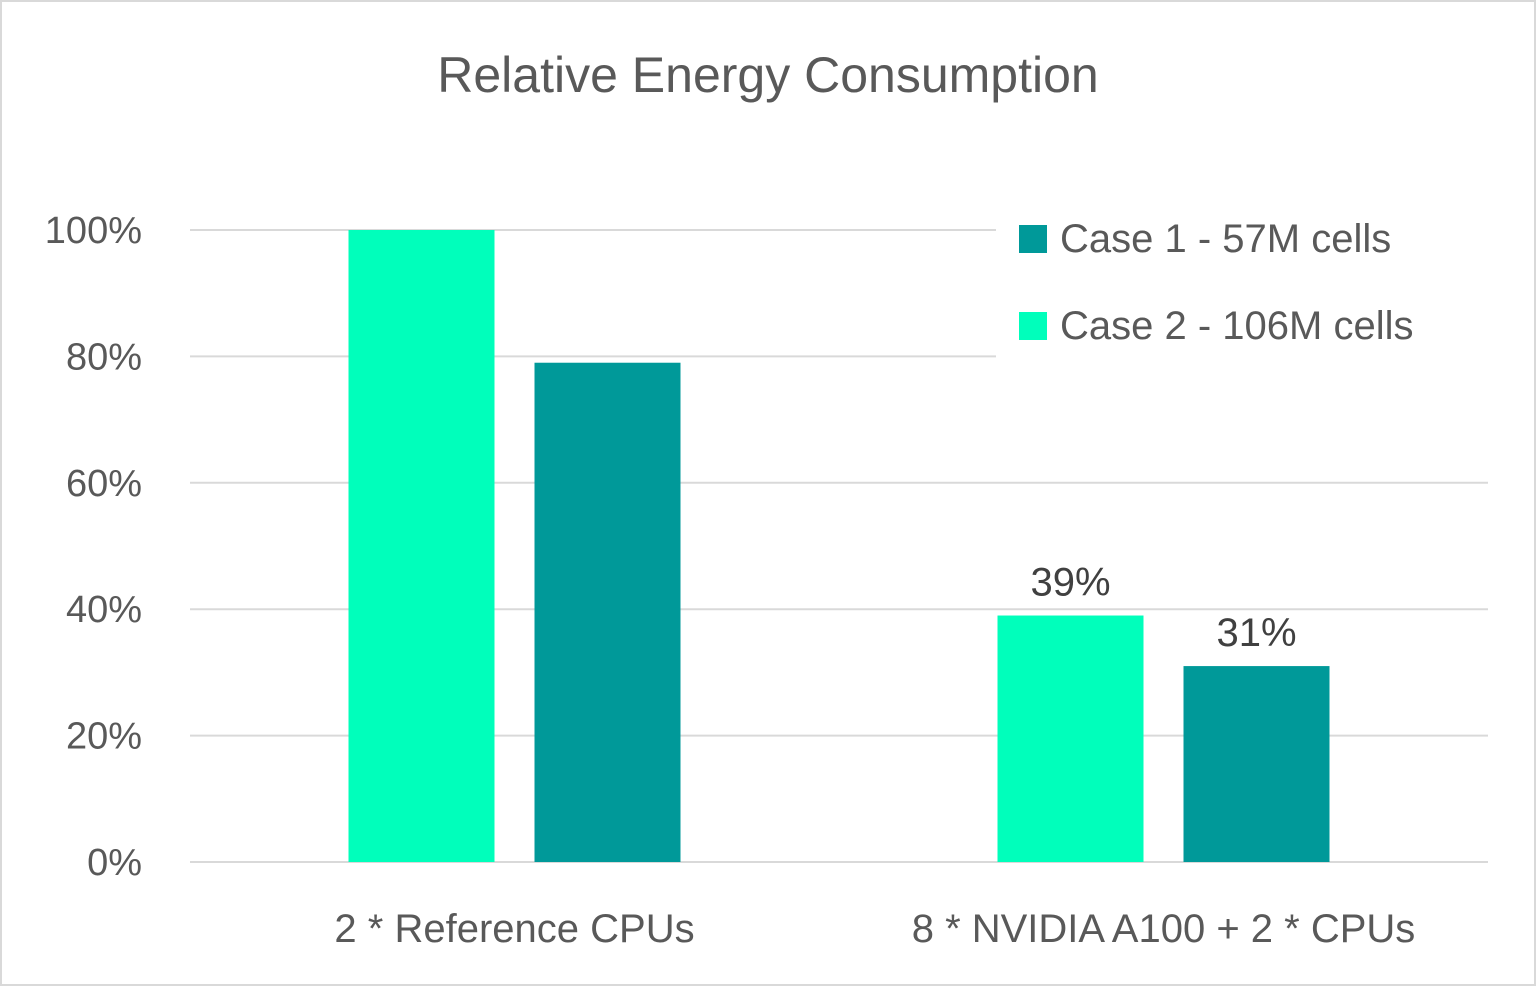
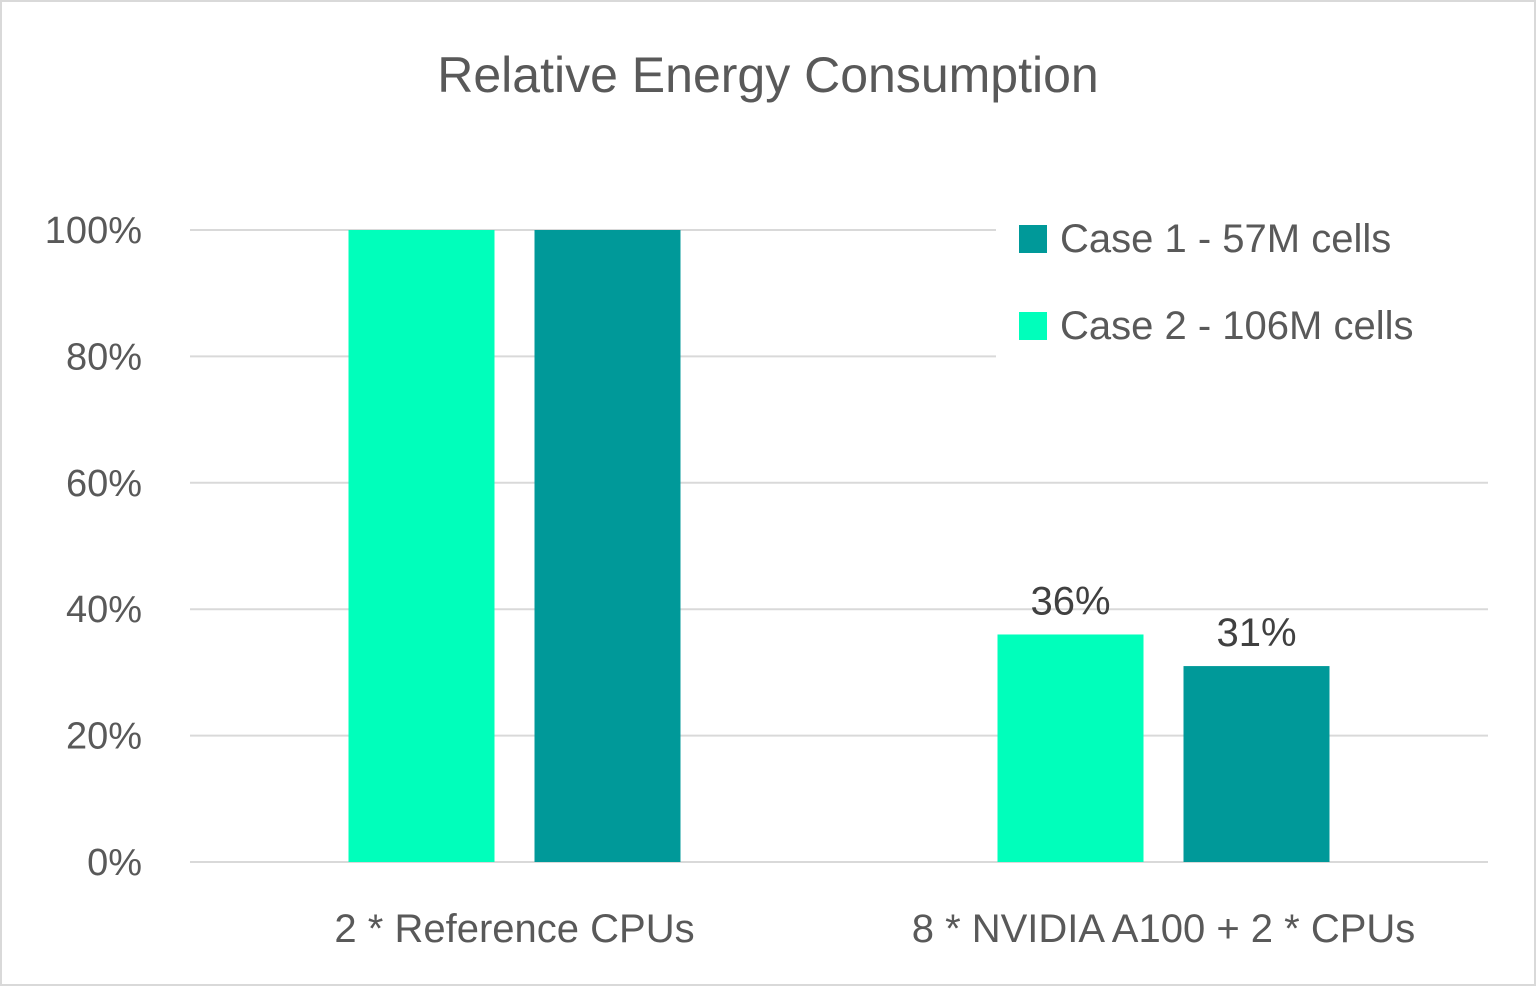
Case 1 - 57M cells/2 * Reference CPUs: 79% -> 100%
Case 2 - 106M cells/8 * NVIDIA A100 + 2 * CPUs: 39% -> 36%
